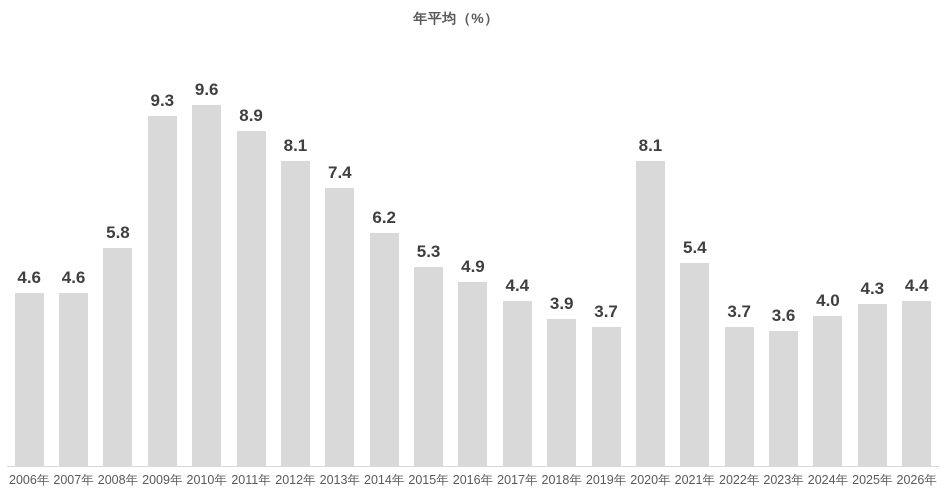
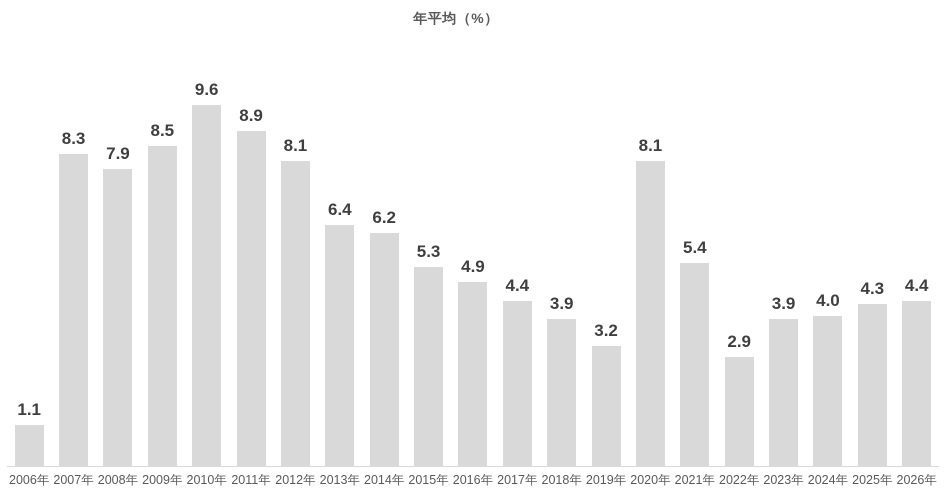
2006年: 4.6 -> 1.1
2007年: 4.6 -> 8.3
2008年: 5.8 -> 7.9
2009年: 9.3 -> 8.5
2013年: 7.4 -> 6.4
2019年: 3.7 -> 3.2
2022年: 3.7 -> 2.9
2023年: 3.6 -> 3.9
